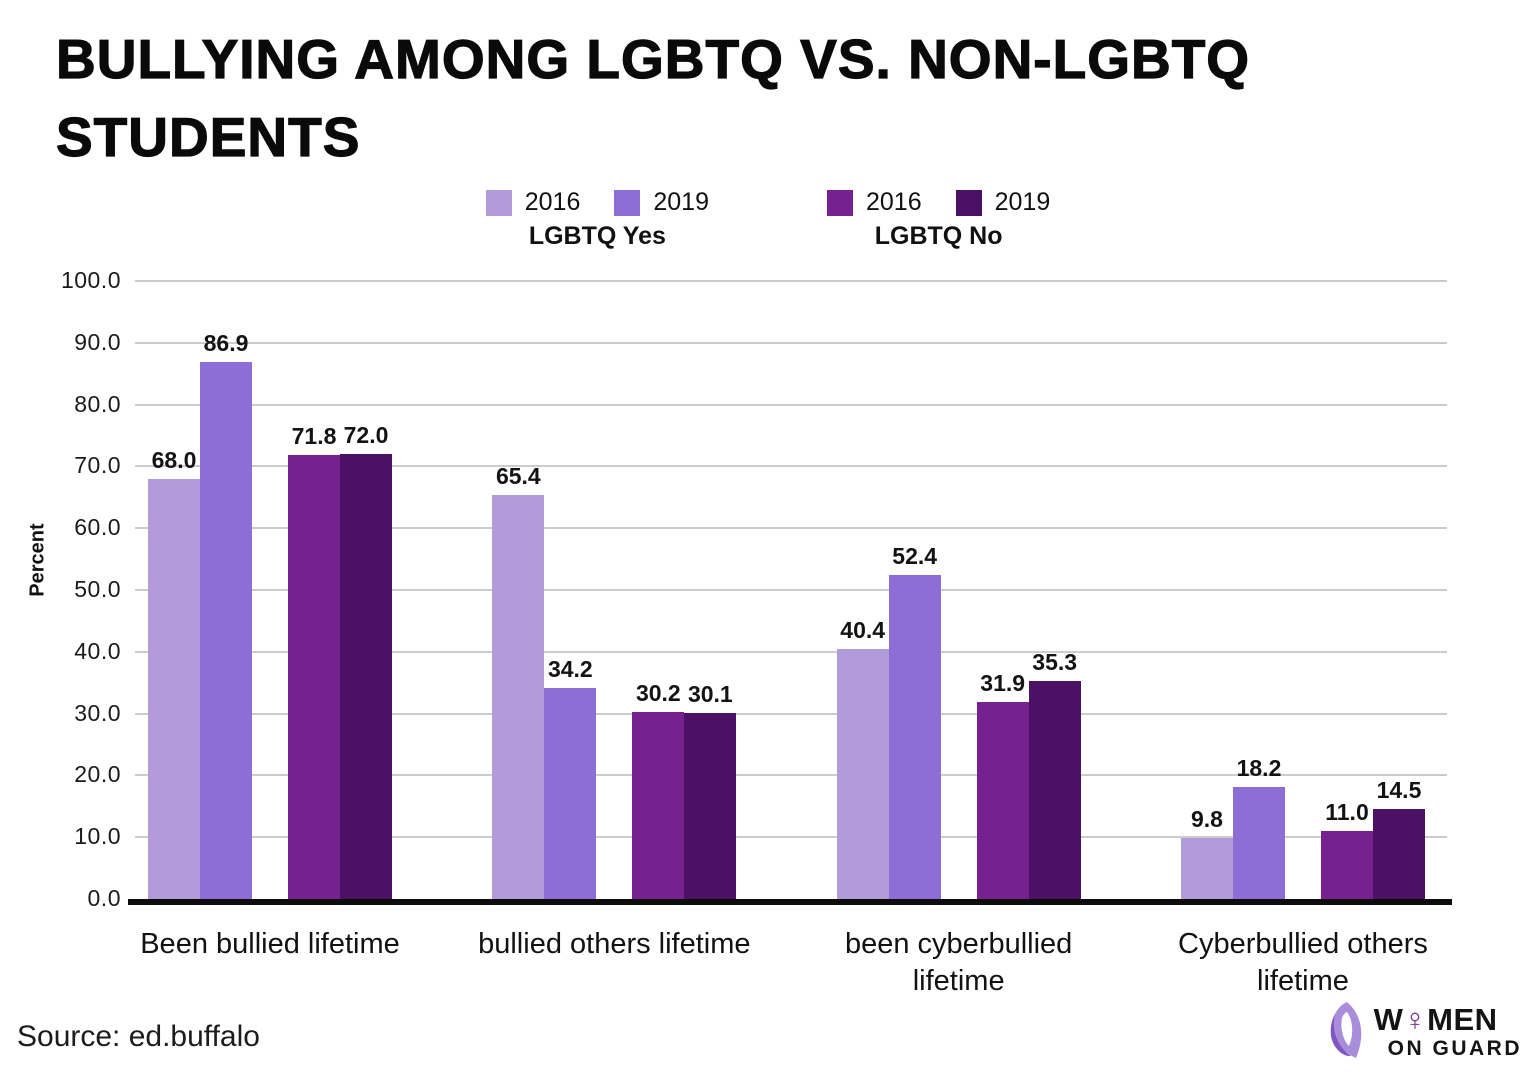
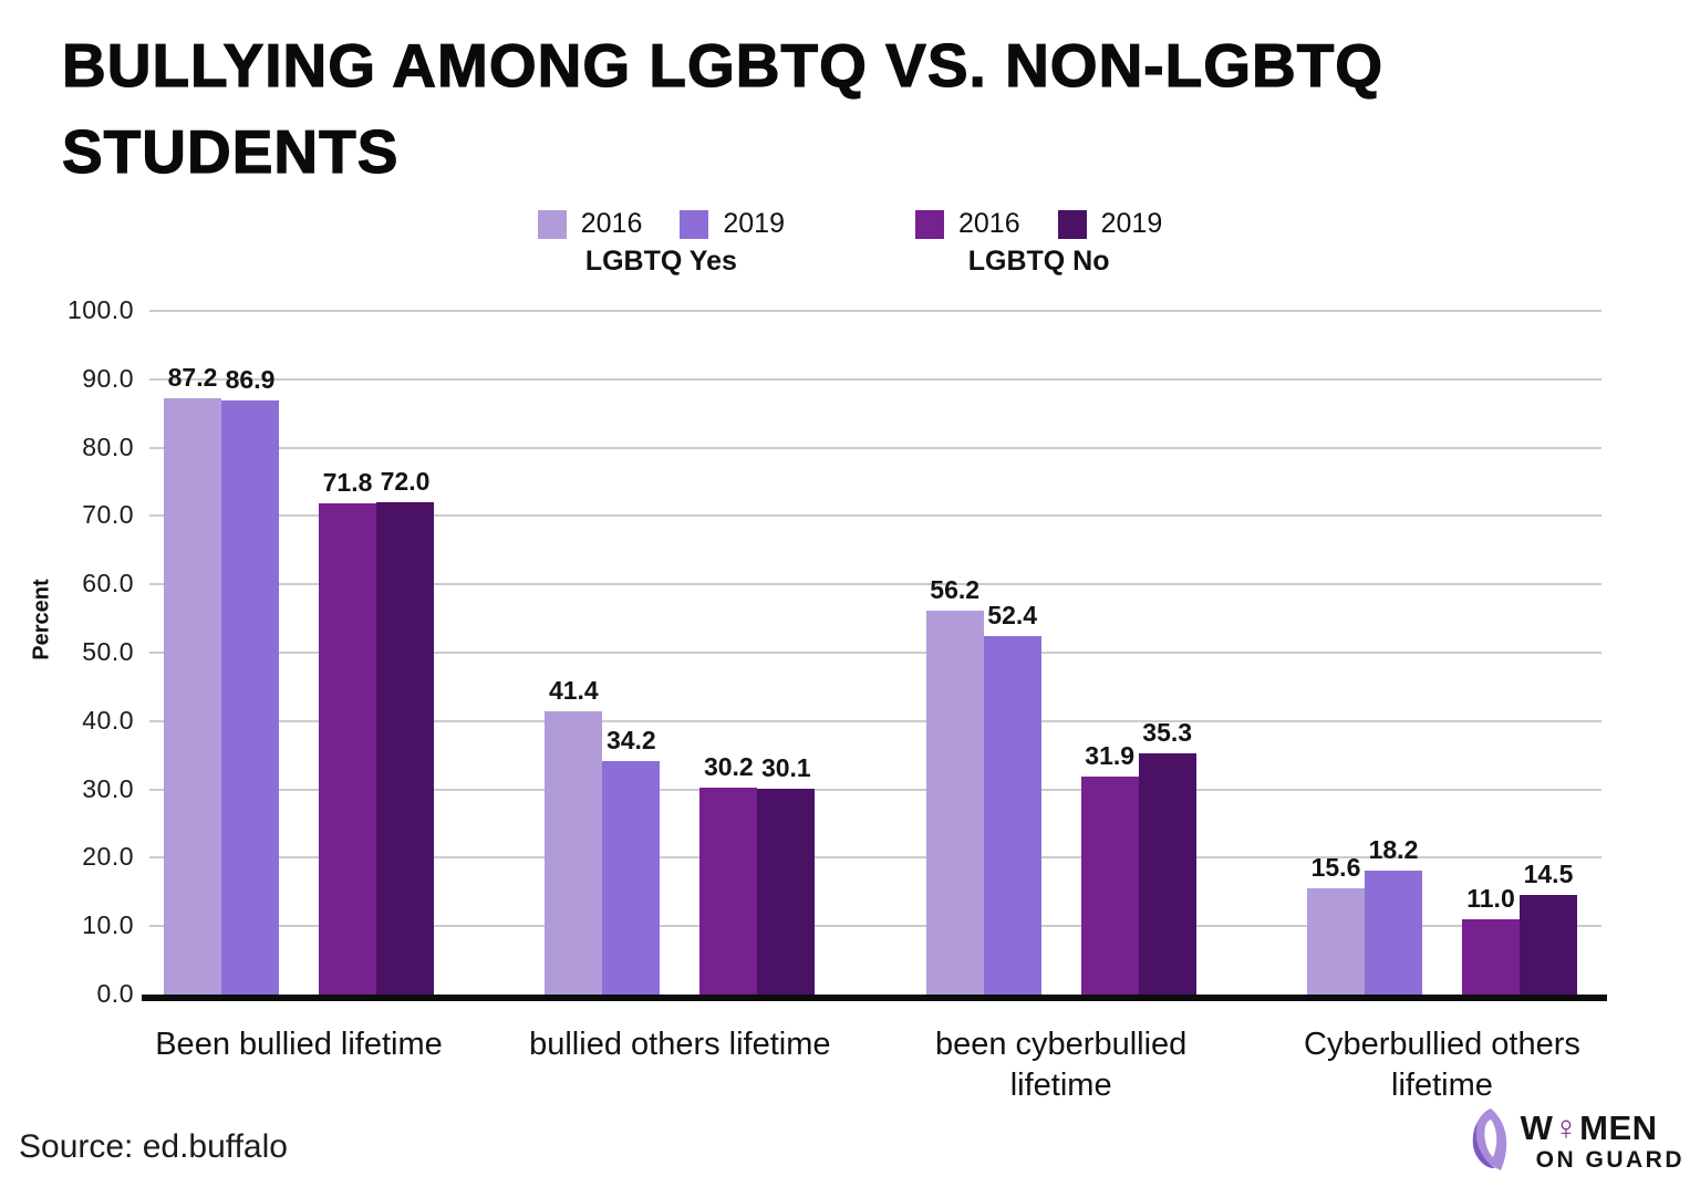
LGBTQ Yes 2016/Been bullied lifetime: 68.0 -> 87.2
LGBTQ Yes 2016/bullied others lifetime: 65.4 -> 41.4
LGBTQ Yes 2016/been cyberbullied lifetime: 40.4 -> 56.2
LGBTQ Yes 2016/Cyberbullied others lifetime: 9.8 -> 15.6
